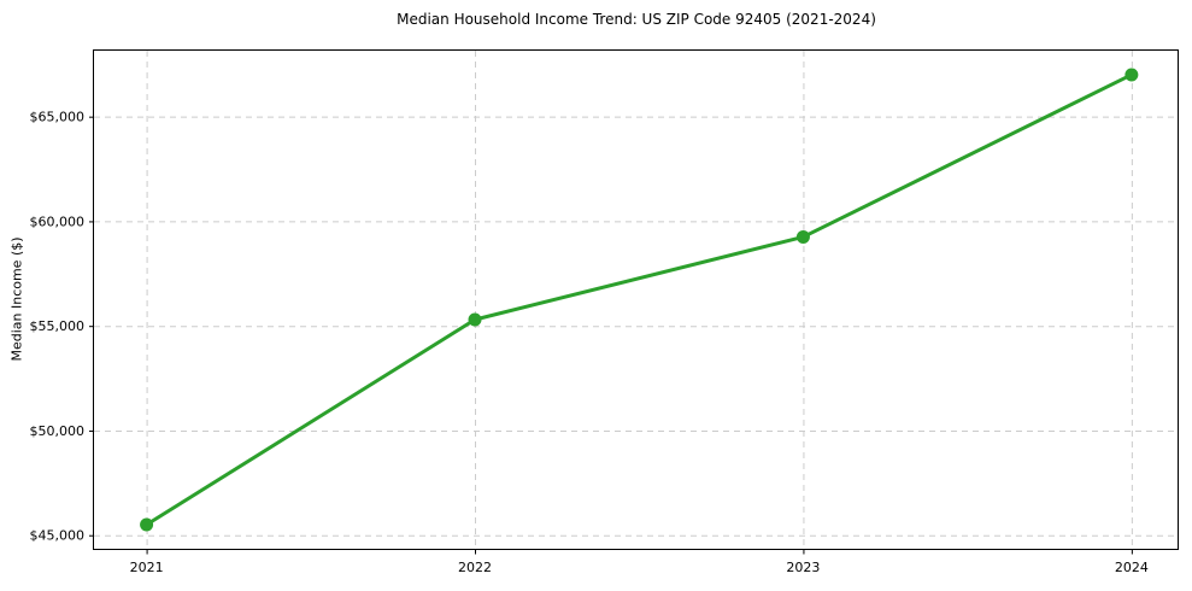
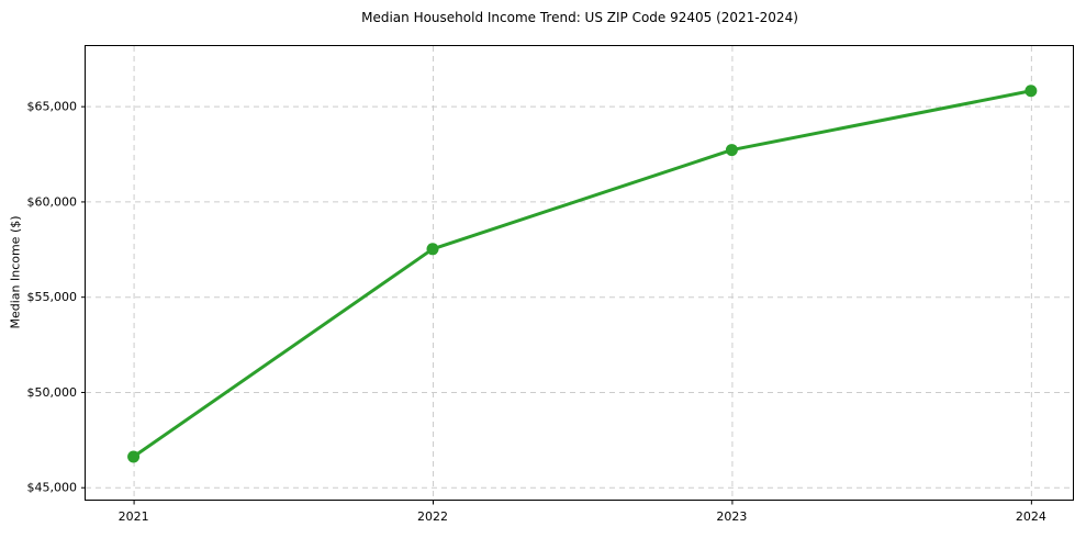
2021: $45500 -> $46600
2022: $55300 -> $57500
2023: $59200 -> $62700
2024: $67000 -> $65800
